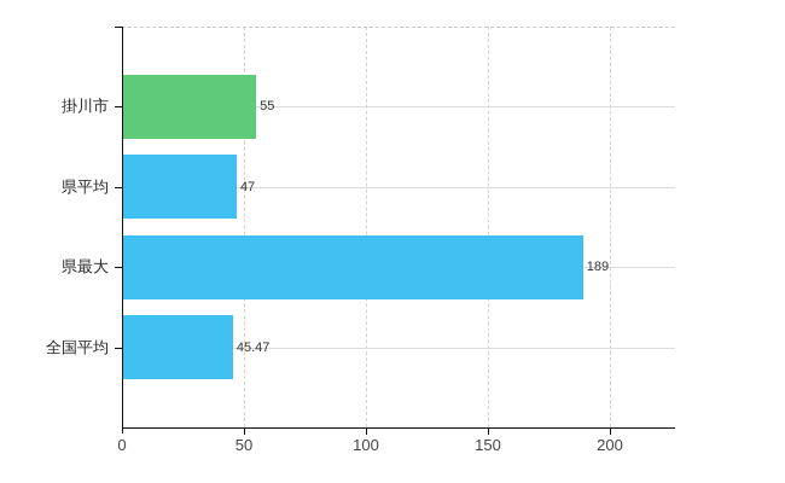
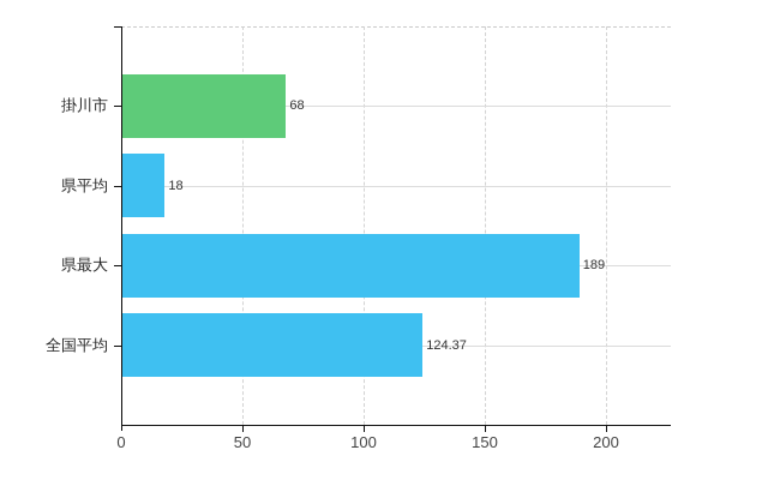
掛川市: 55 -> 68
県平均: 47 -> 18
全国平均: 45.47 -> 124.37
